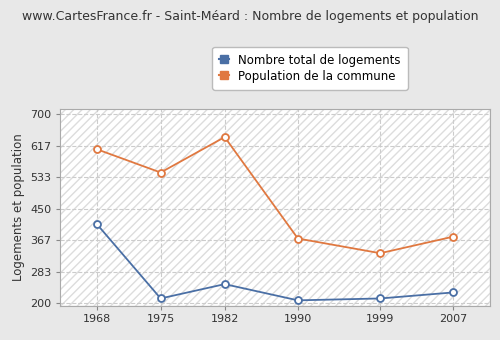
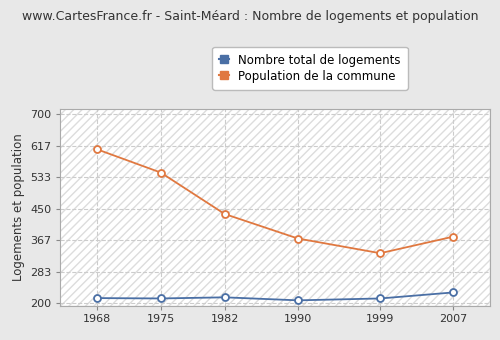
Nombre total de logements/1968: 410 -> 213
Nombre total de logements/1982: 250 -> 215
Population de la commune/1982: 640 -> 436
